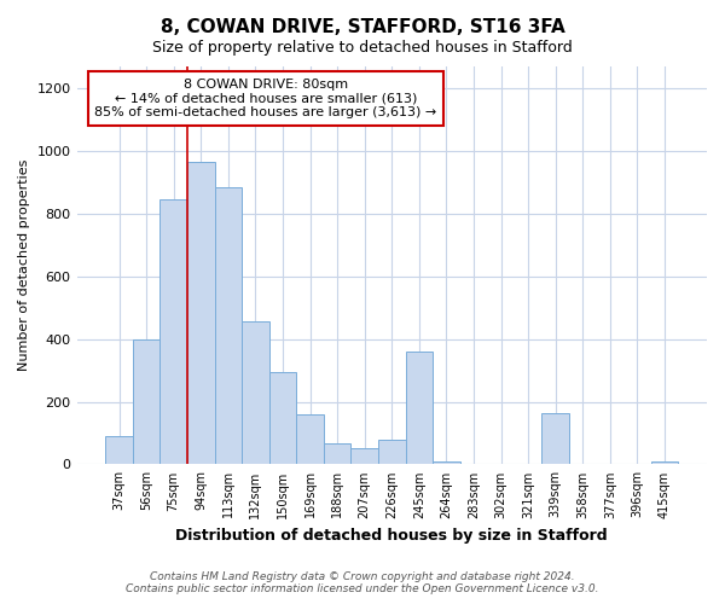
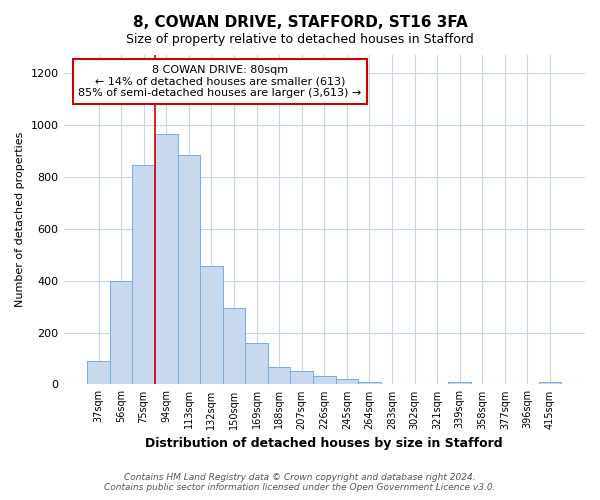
226sqm: 80 -> 33
245sqm: 360 -> 20
339sqm: 165 -> 10
